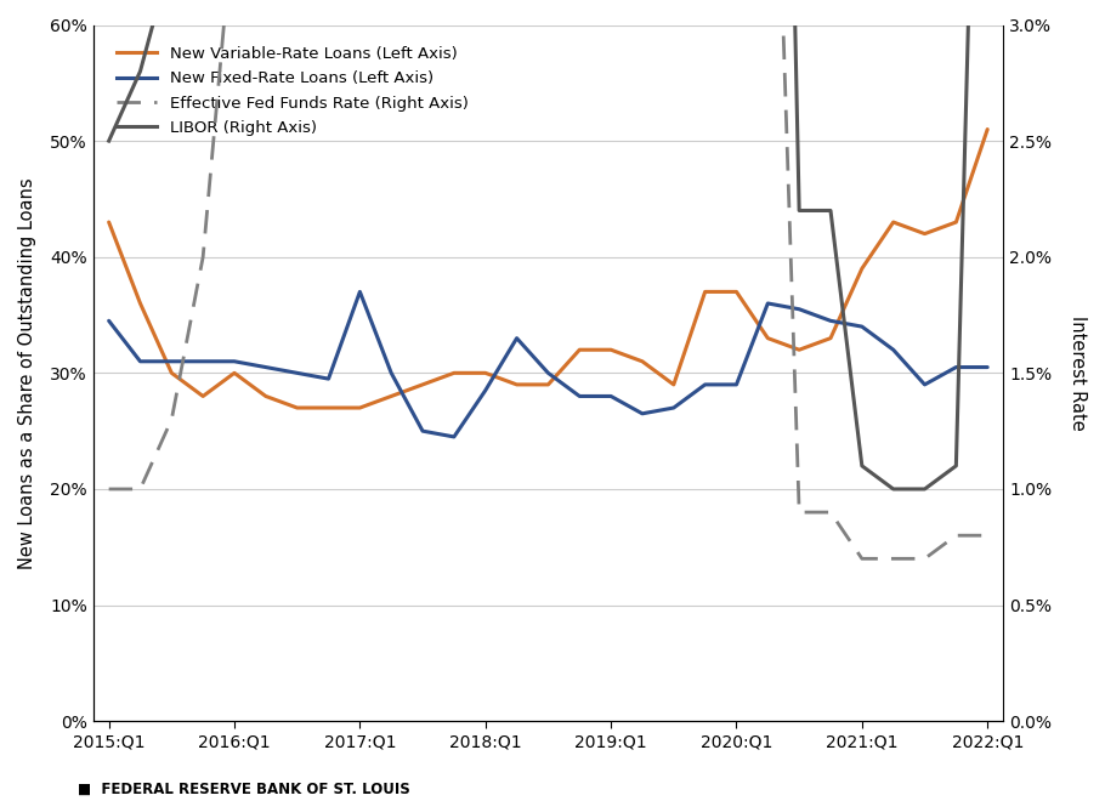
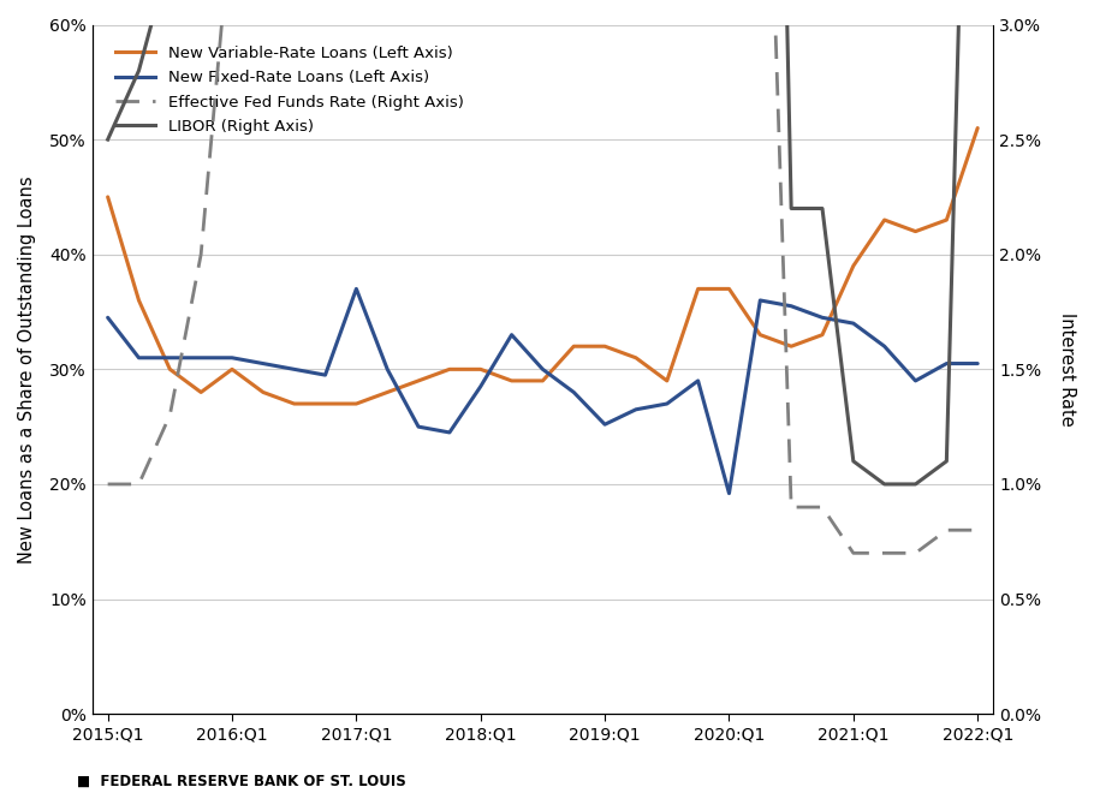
New Variable-Rate Loans (Left Axis)/2015:Q1: 43% -> 45%
New Fixed-Rate Loans (Left Axis)/2019:Q1: 28.0% -> 25.2%
New Fixed-Rate Loans (Left Axis)/2020:Q1: 29.0% -> 19.2%
